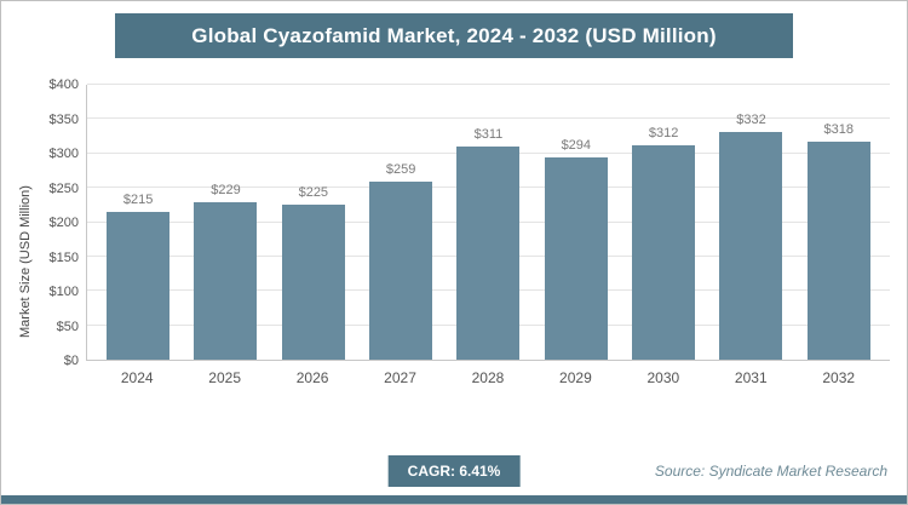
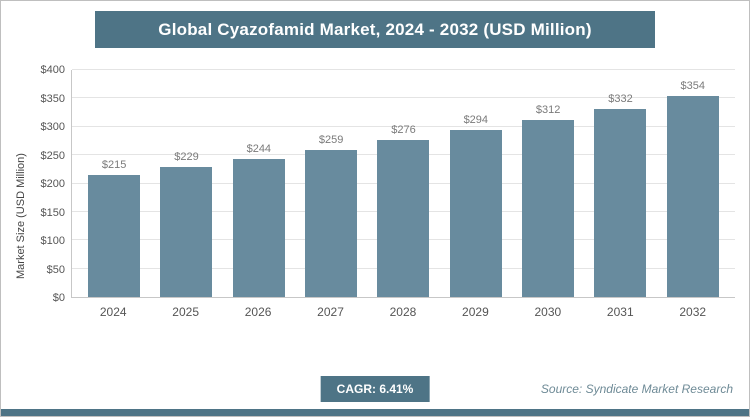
2026: $225 -> $244
2028: $311 -> $276
2032: $318 -> $354
